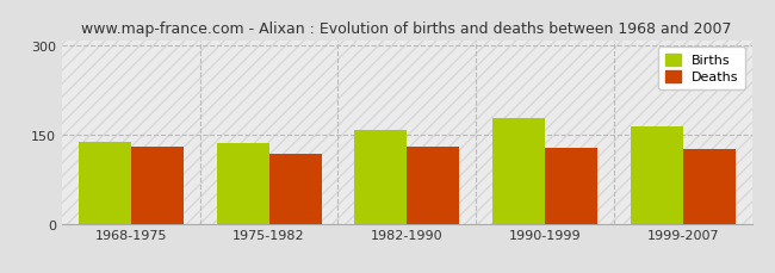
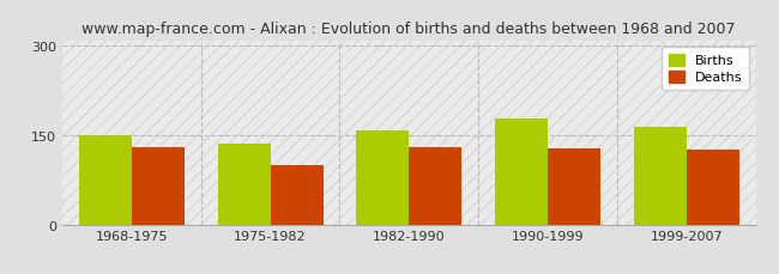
Births/1968-1975: 139 -> 150
Deaths/1975-1982: 118 -> 100
